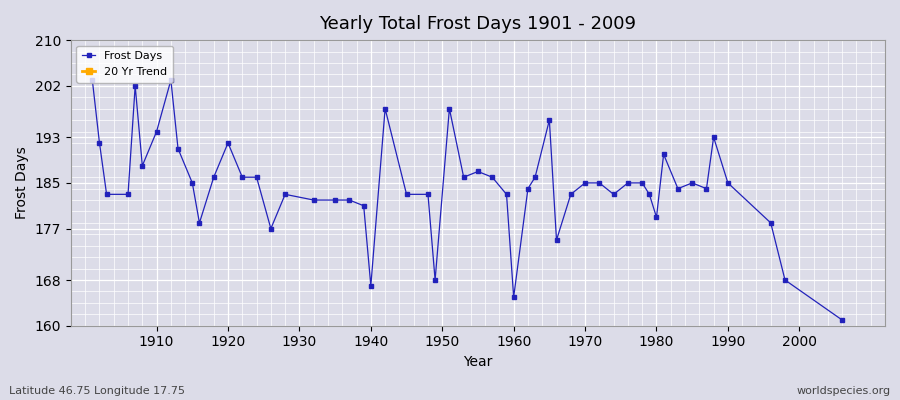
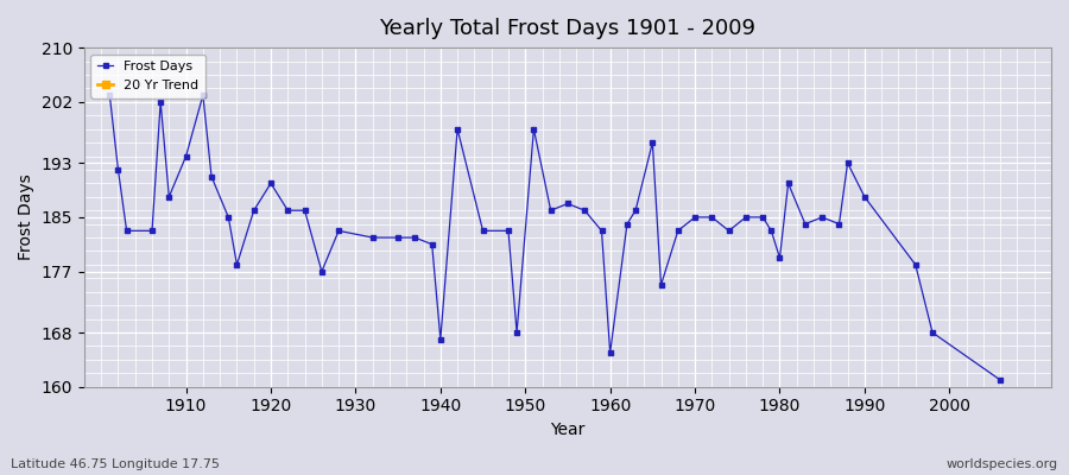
1920: 192 -> 190
1990: 185 -> 188
